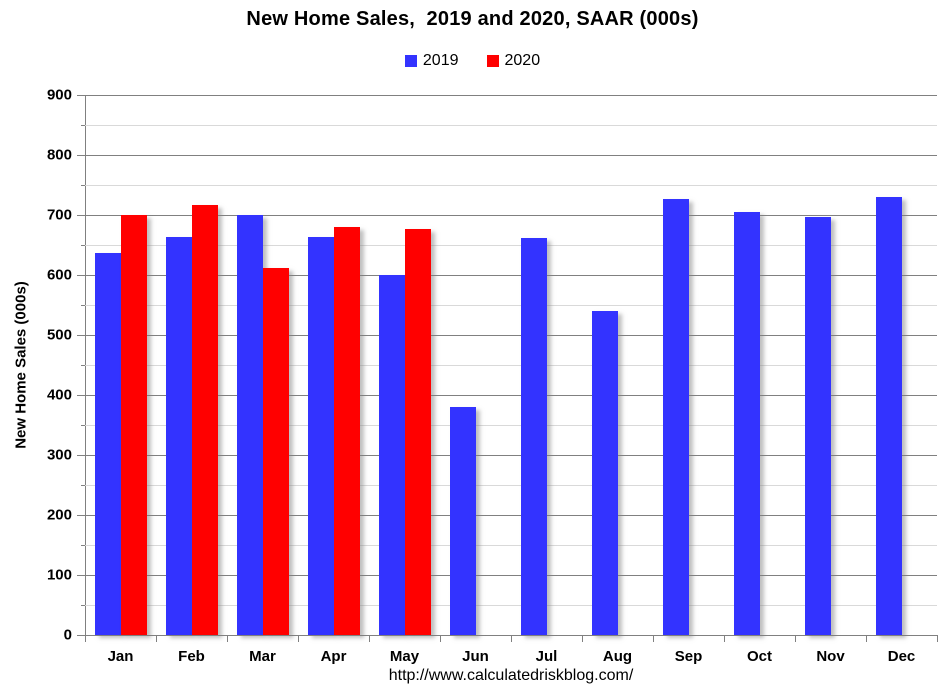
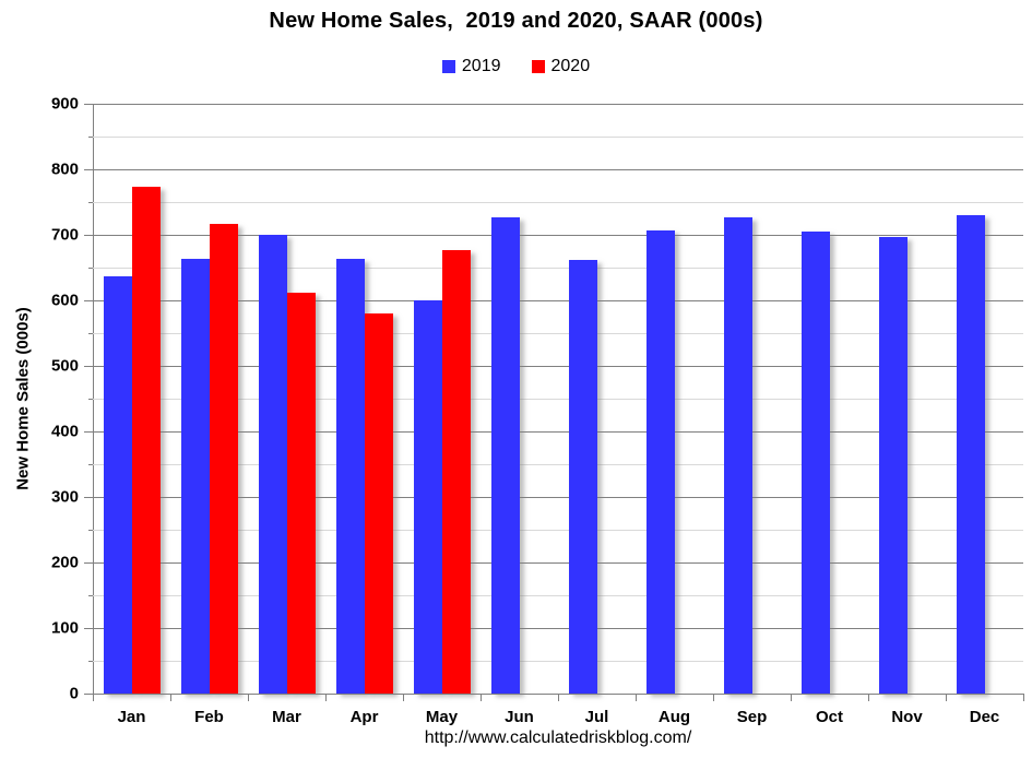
2020/Jan: 700 -> 770
2020/Apr: 680 -> 580
2019/Jun: 380 -> 730
2019/Aug: 540 -> 710
